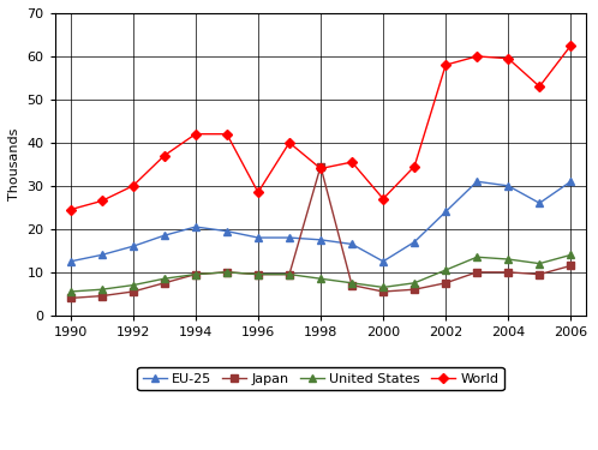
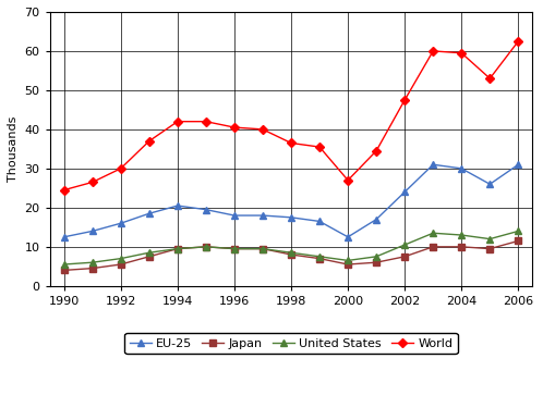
World/1996: 28.5 -> 40.5
Japan/1998: 34.5 -> 8.0
World/1998: 34.0 -> 36.5
World/2002: 58.0 -> 47.5
